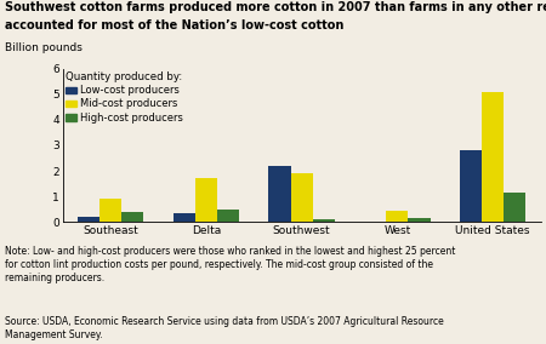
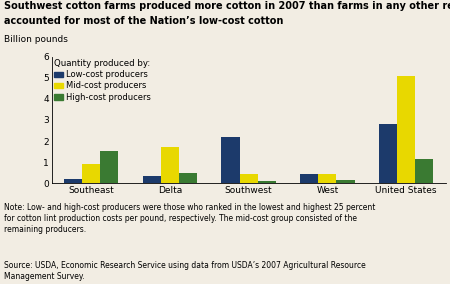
High-cost producers/Southeast: 0.38 -> 1.55
Mid-cost producers/Southwest: 1.90 -> 0.45
Low-cost producers/West: 0.03 -> 0.45
